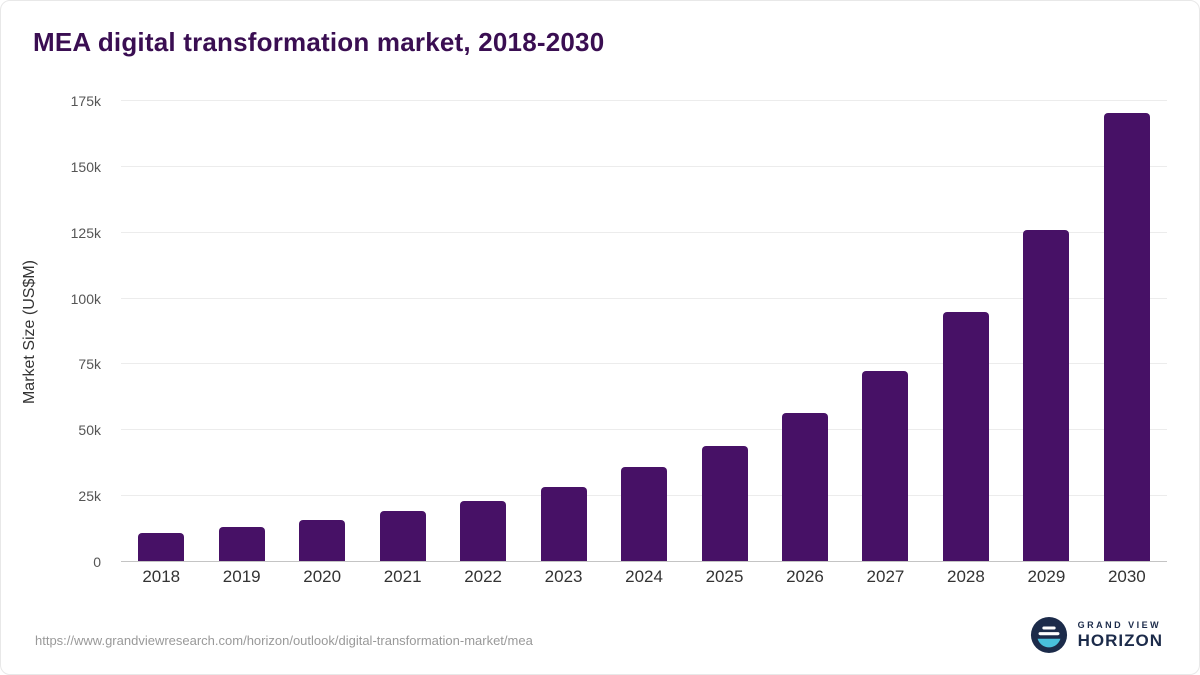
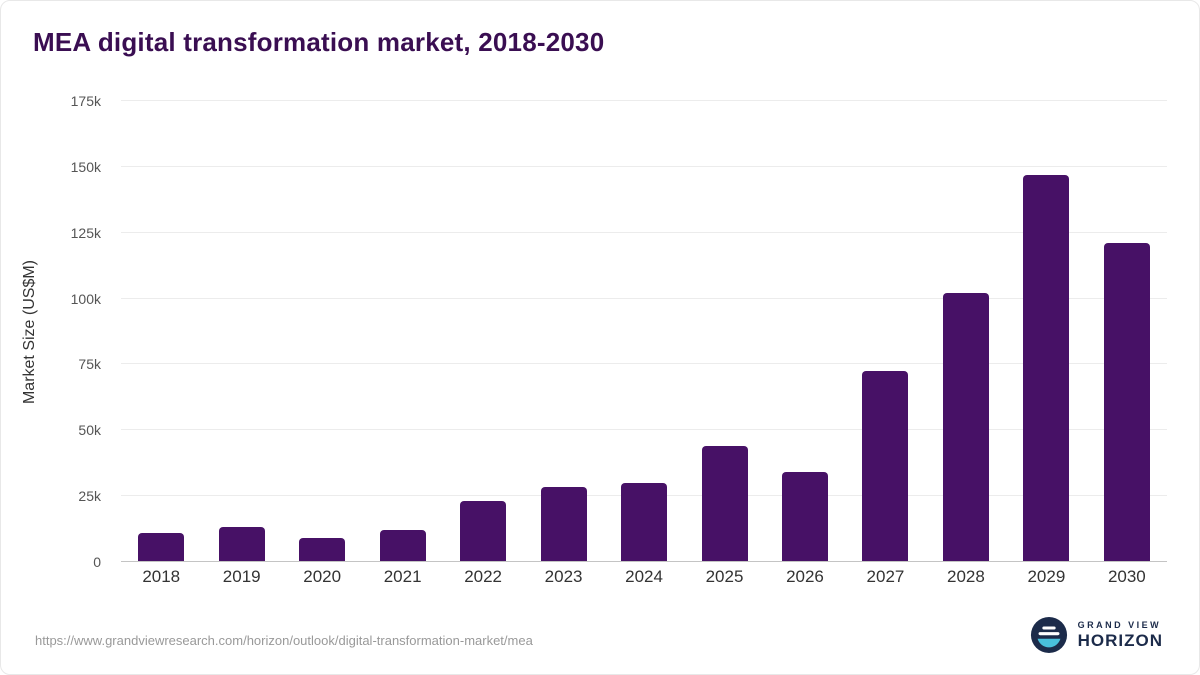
2020: 16k -> 9k
2021: 19k -> 12k
2024: 36k -> 30k
2026: 56k -> 34k
2028: 95k -> 102k
2029: 126k -> 147k
2030: 170k -> 121k
